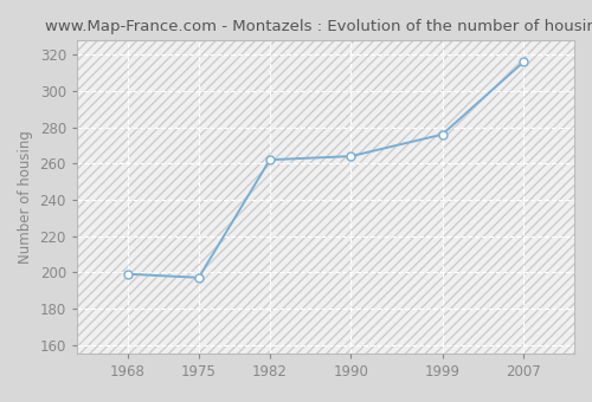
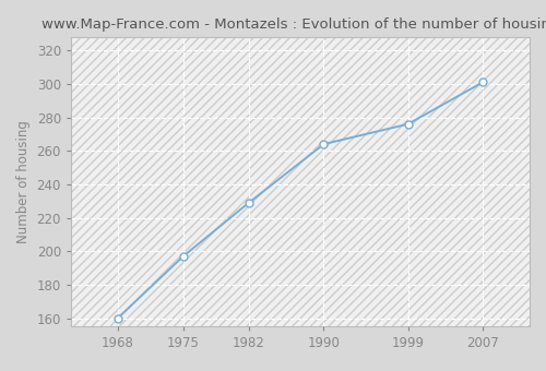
1968: 199 -> 160
1982: 262 -> 229
2007: 316 -> 301
